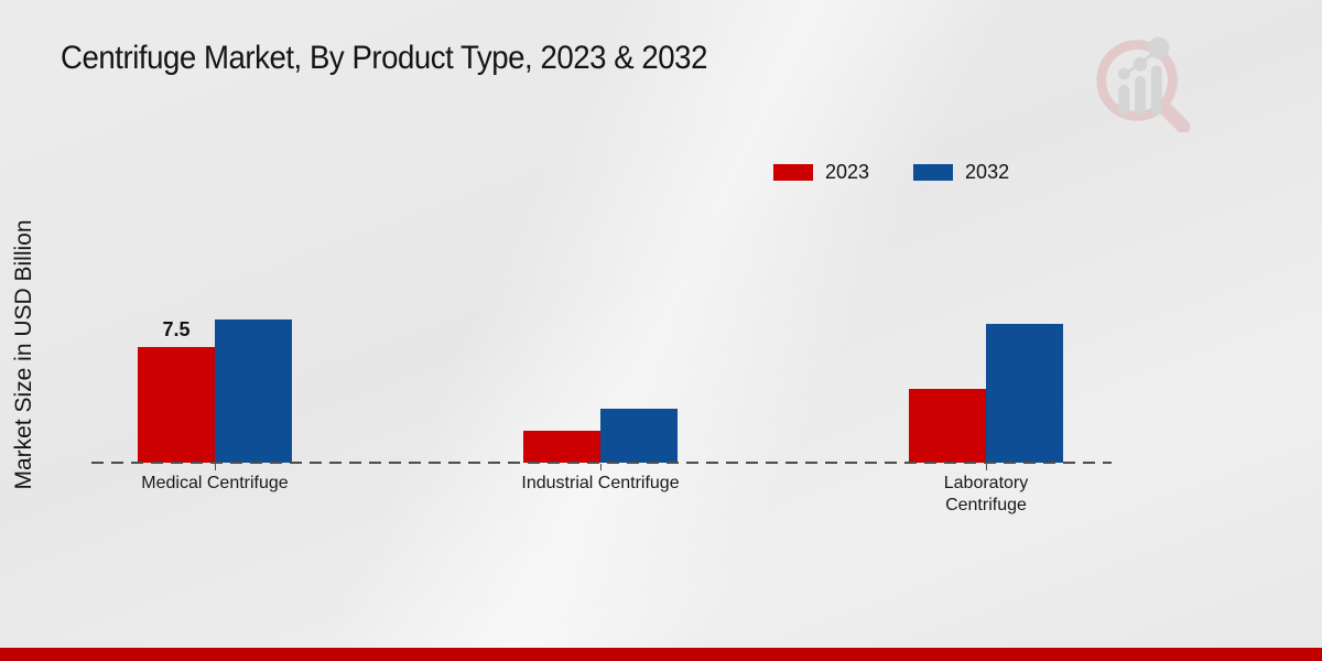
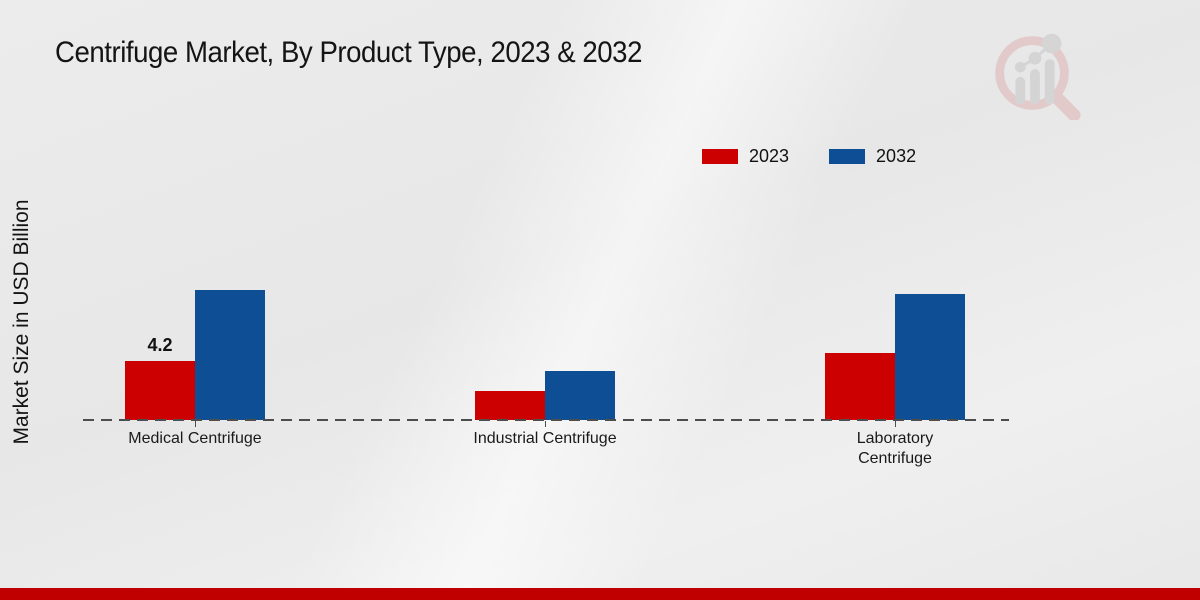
2023/Medical Centrifuge: 7.5 -> 4.2
